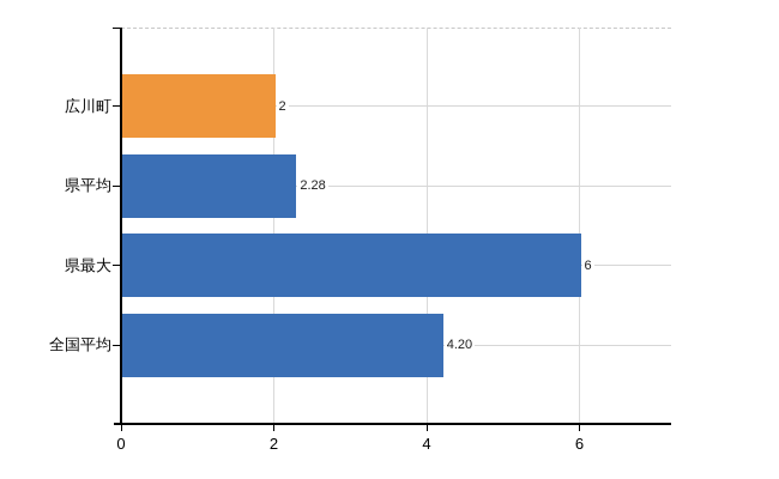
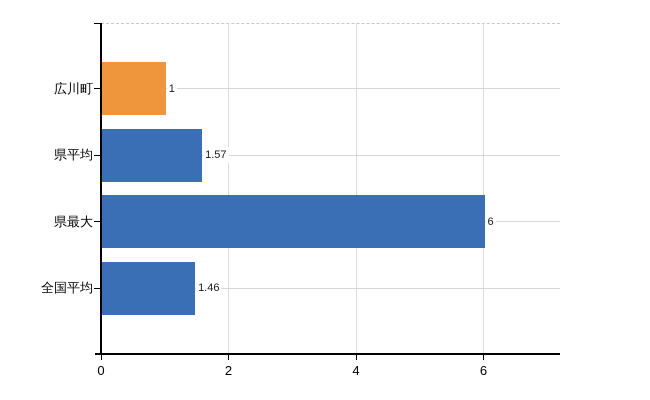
広川町: 2 -> 1
県平均: 2.28 -> 1.57
全国平均: 4.20 -> 1.46
